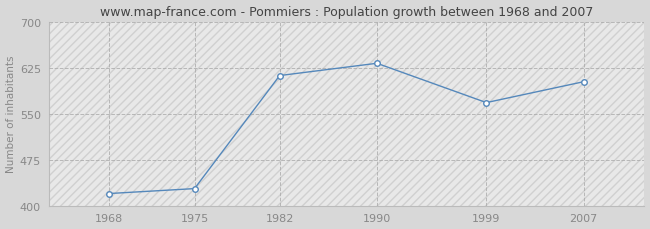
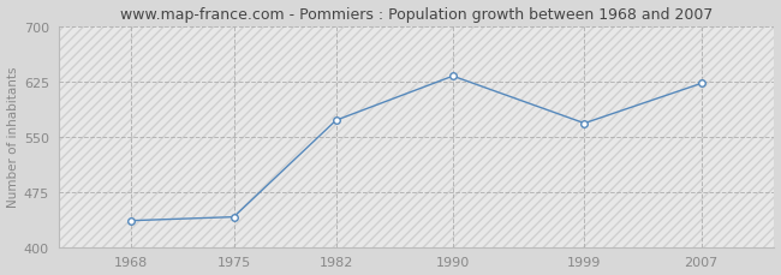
1968: 420 -> 436
1975: 428 -> 441
1982: 612 -> 572
2007: 602 -> 622
